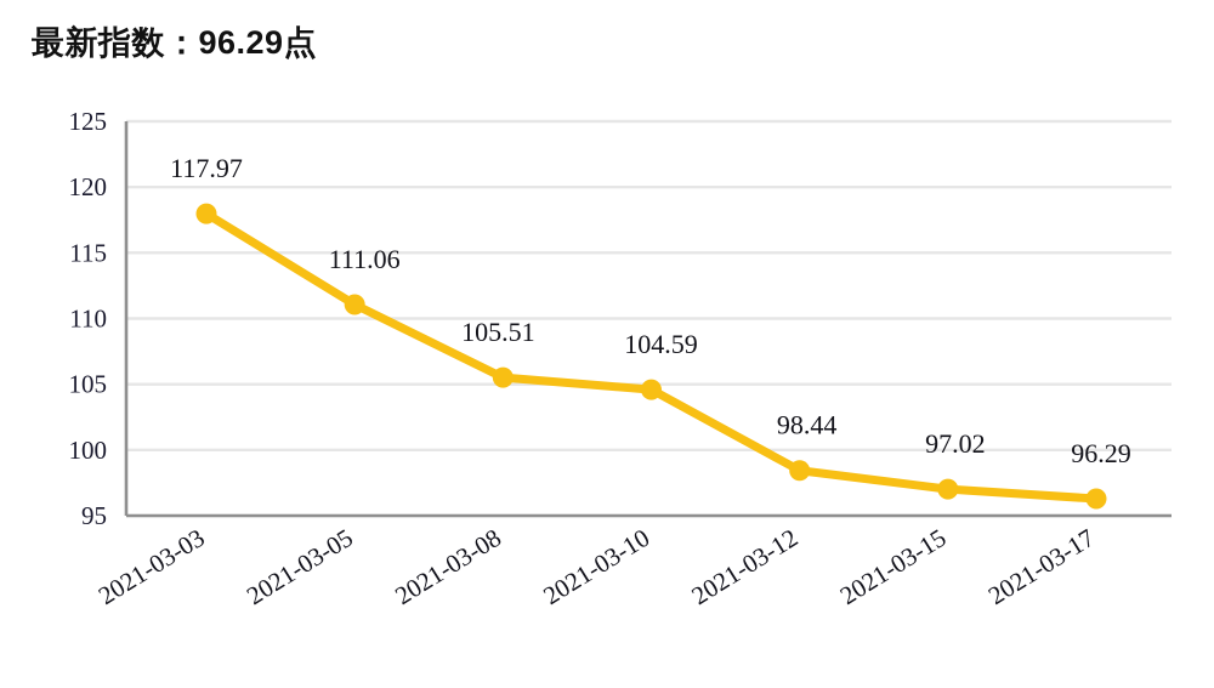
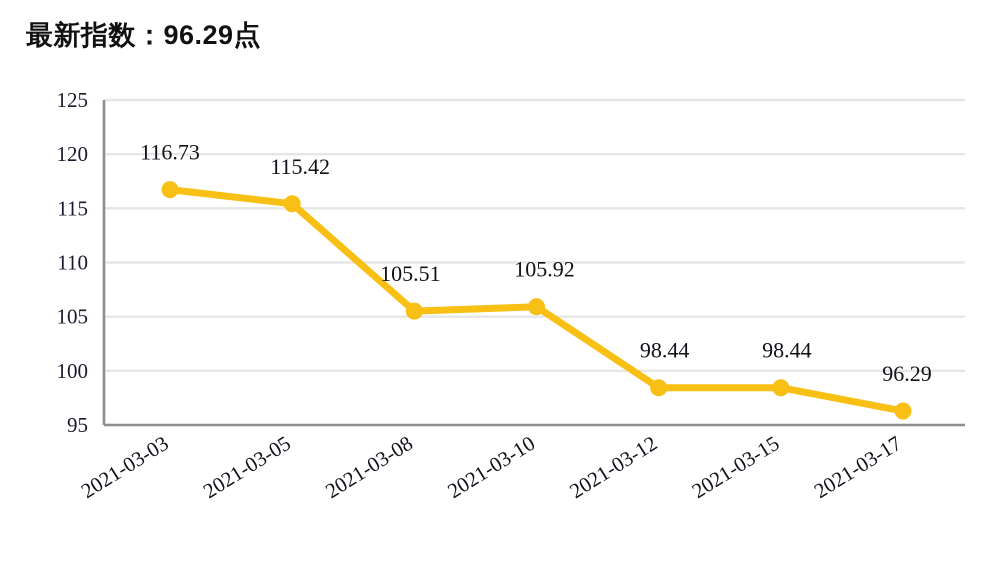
2021-03-03: 117.97 -> 116.73
2021-03-05: 111.06 -> 115.42
2021-03-10: 104.59 -> 105.92
2021-03-15: 97.02 -> 98.44
